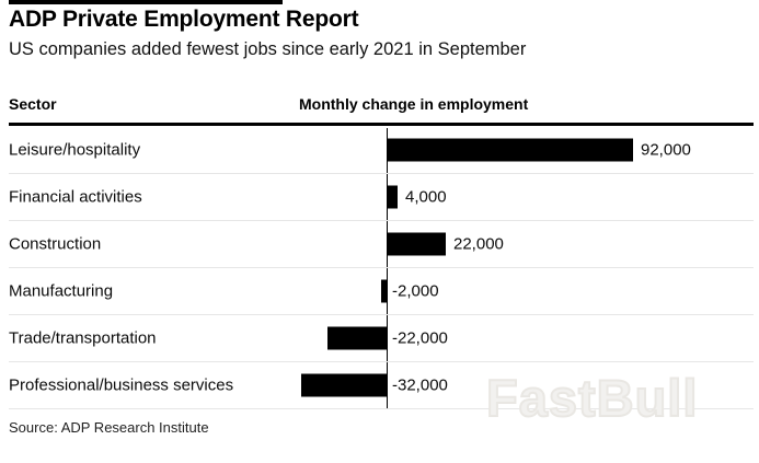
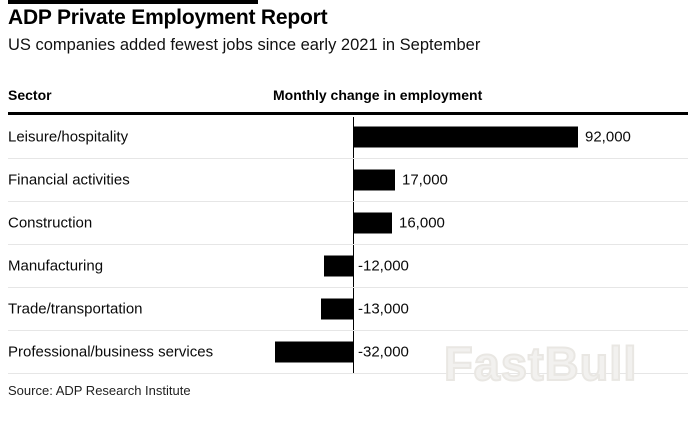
Financial activities: 4,000 -> 17,000
Construction: 22,000 -> 16,000
Manufacturing: -2,000 -> -12,000
Trade/transportation: -22,000 -> -13,000
